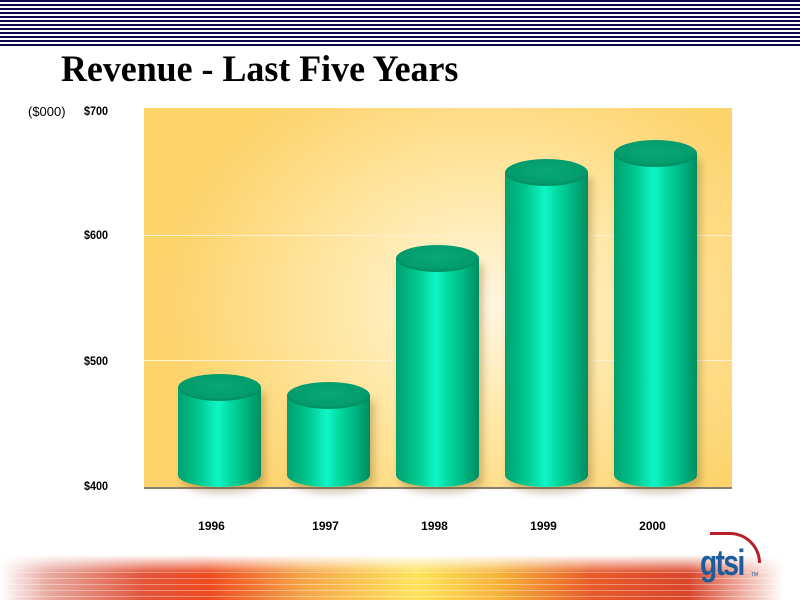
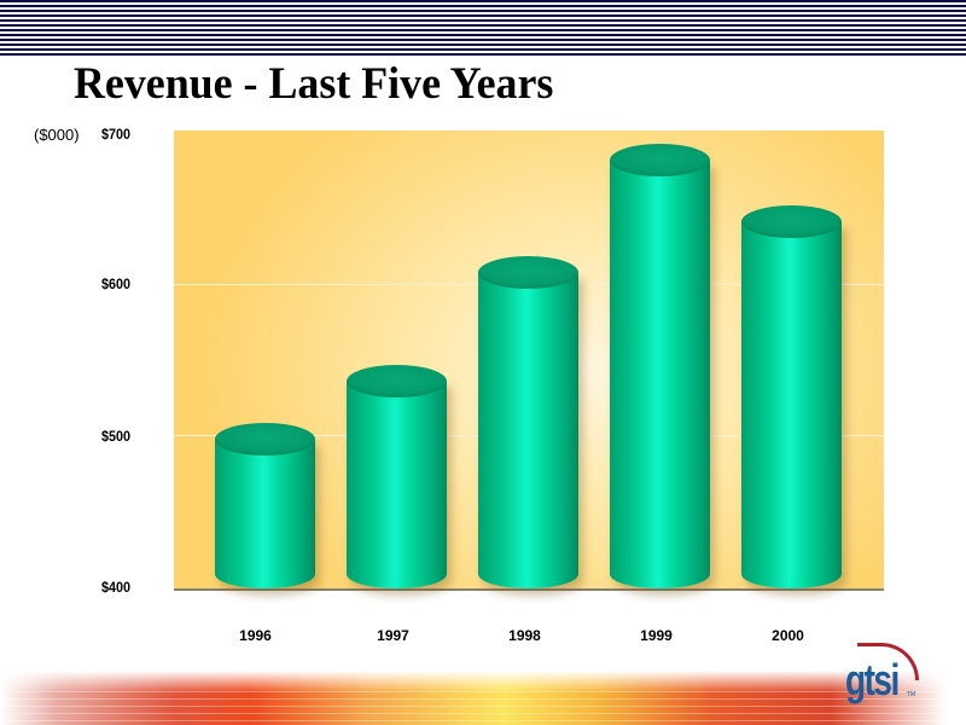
1996: $480 -> $499
1997: $474 -> $538
1998: $583 -> $610
1999: $652 -> $684
2000: $667 -> $643
